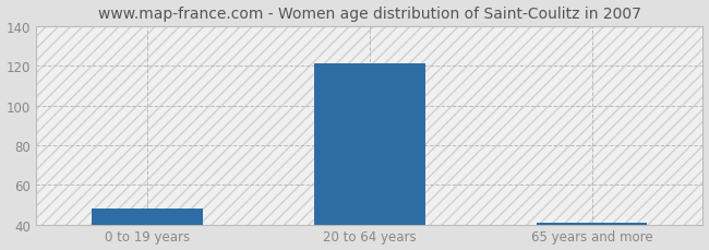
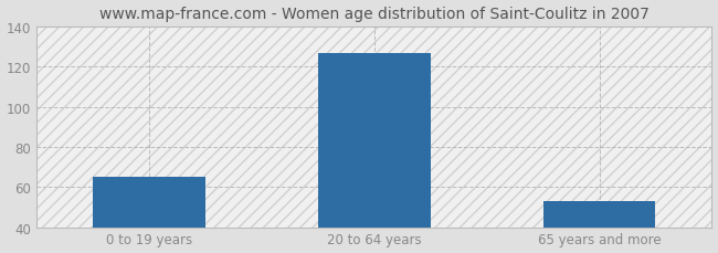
0 to 19 years: 48 -> 65
20 to 64 years: 121 -> 127
65 years and more: 41 -> 53
